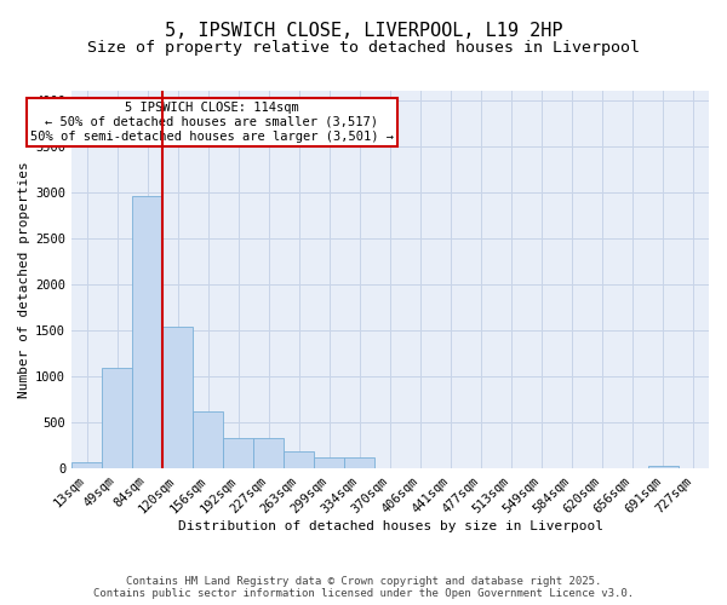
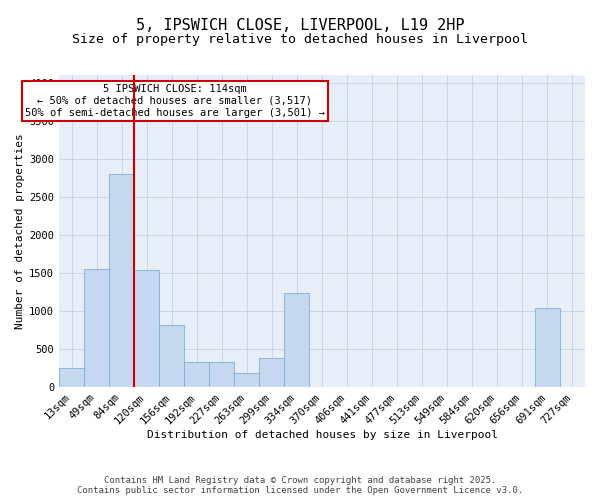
13sqm: 80 -> 260
49sqm: 1100 -> 1560
84sqm: 2960 -> 2800
156sqm: 620 -> 820
299sqm: 120 -> 380
334sqm: 120 -> 1240
691sqm: 40 -> 1040
